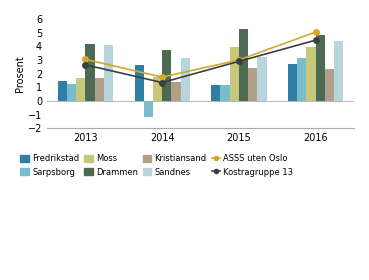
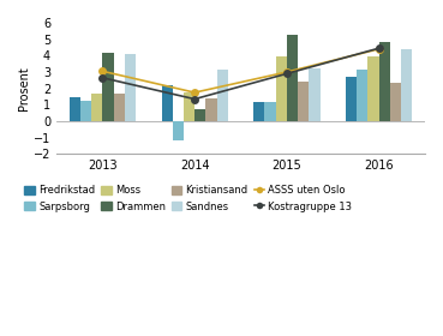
Fredrikstad/2014: 2.6 -> 2.2
Drammen/2014: 3.7 -> 0.7
ASSS uten Oslo/2016: 5.0 -> 4.4
